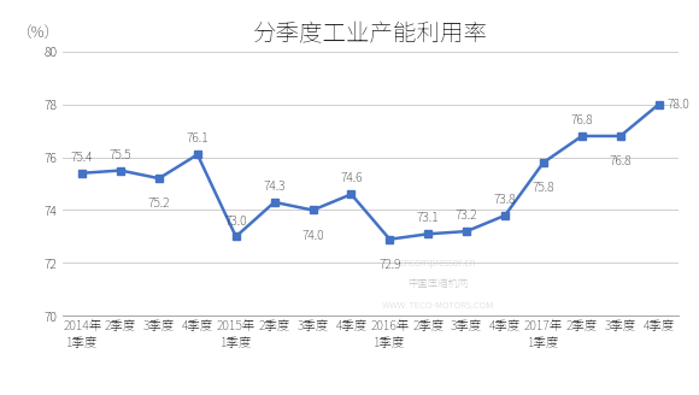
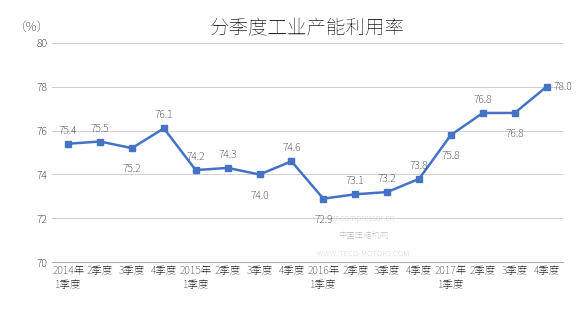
2015年 1季度: 73.0 -> 74.2
